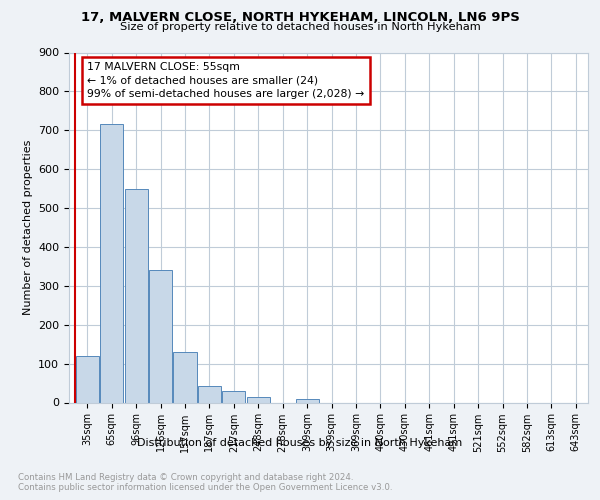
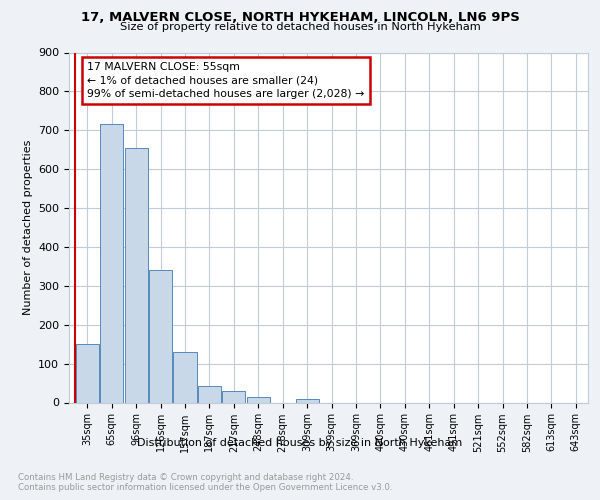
35sqm: 120 -> 150
96sqm: 550 -> 655
